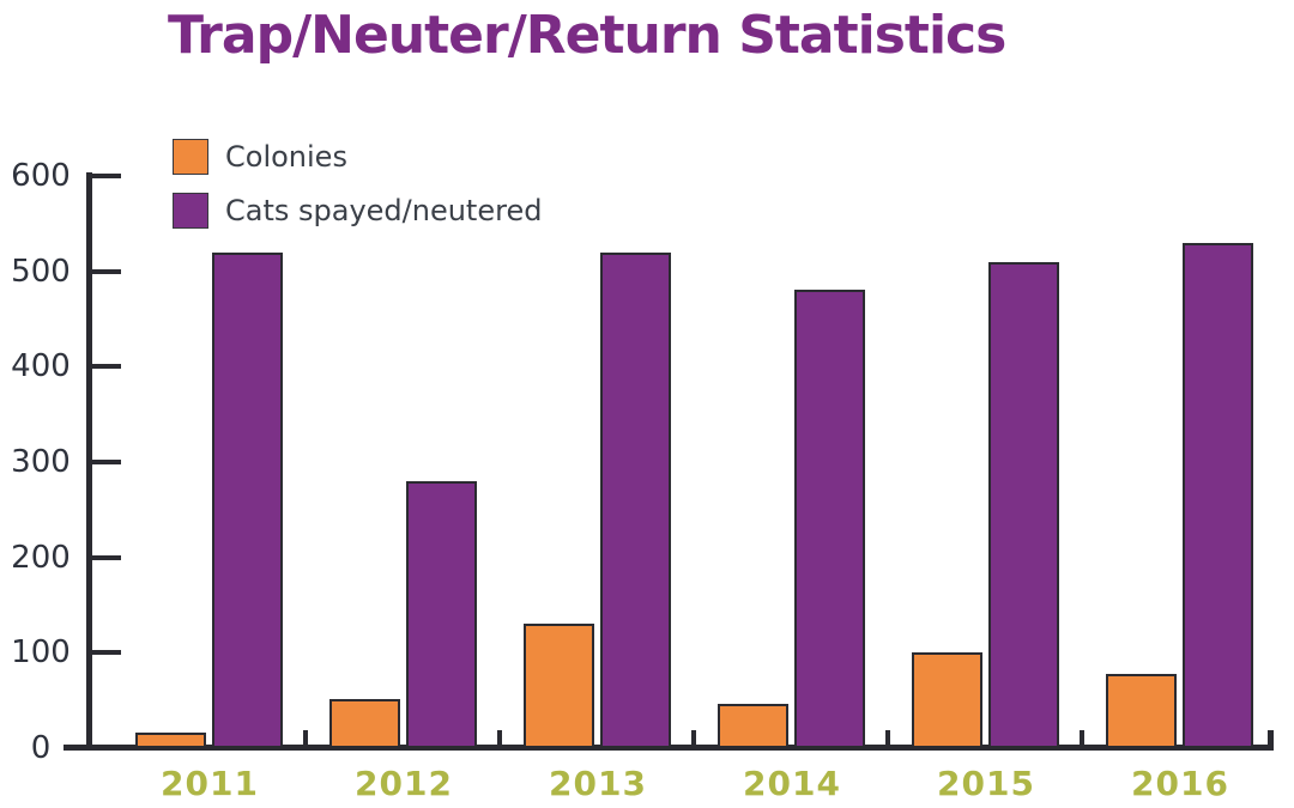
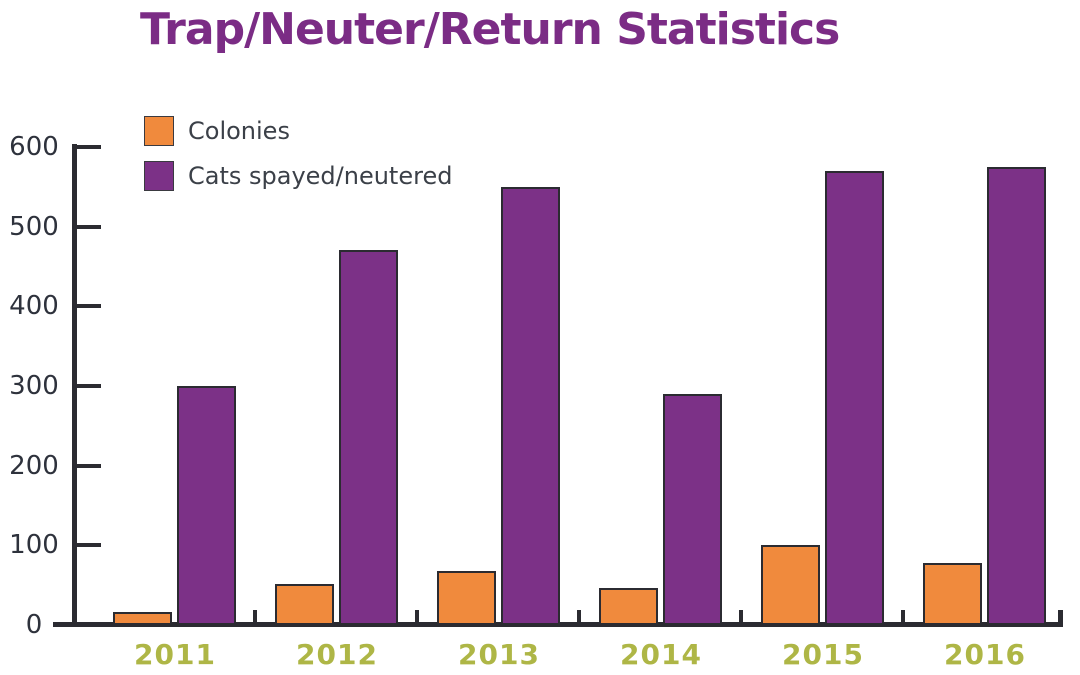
Cats spayed/neutered/2011: 520 -> 300
Cats spayed/neutered/2012: 280 -> 470
Colonies/2013: 130 -> 70
Cats spayed/neutered/2013: 520 -> 550
Cats spayed/neutered/2014: 480 -> 290
Cats spayed/neutered/2015: 510 -> 570
Cats spayed/neutered/2016: 530 -> 580
